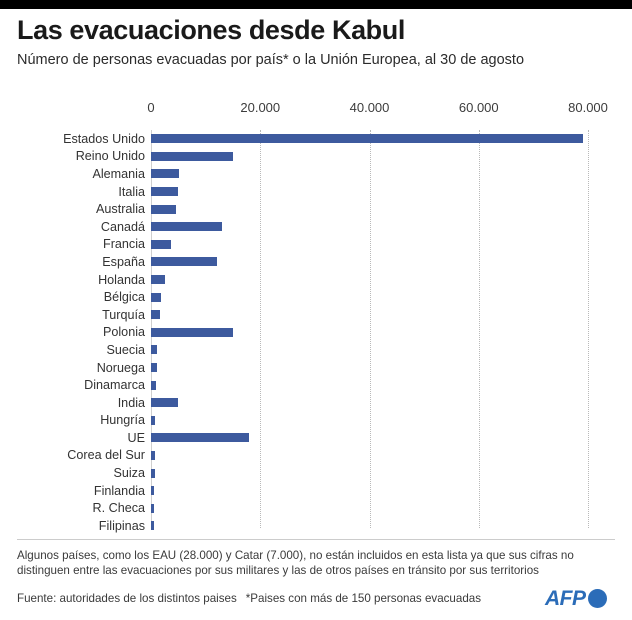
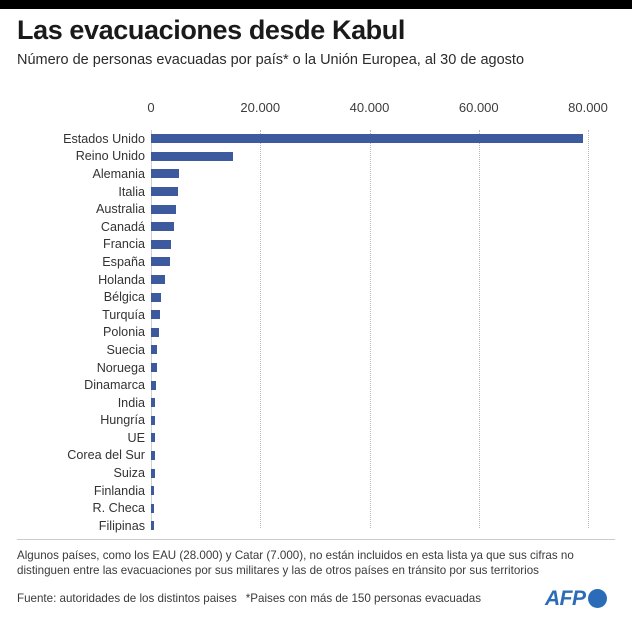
Canadá: 13000 -> 4000
España: 12000 -> 3000
Polonia: 15000 -> 1000
India: 5000 -> 1000
UE: 18000 -> 1000
